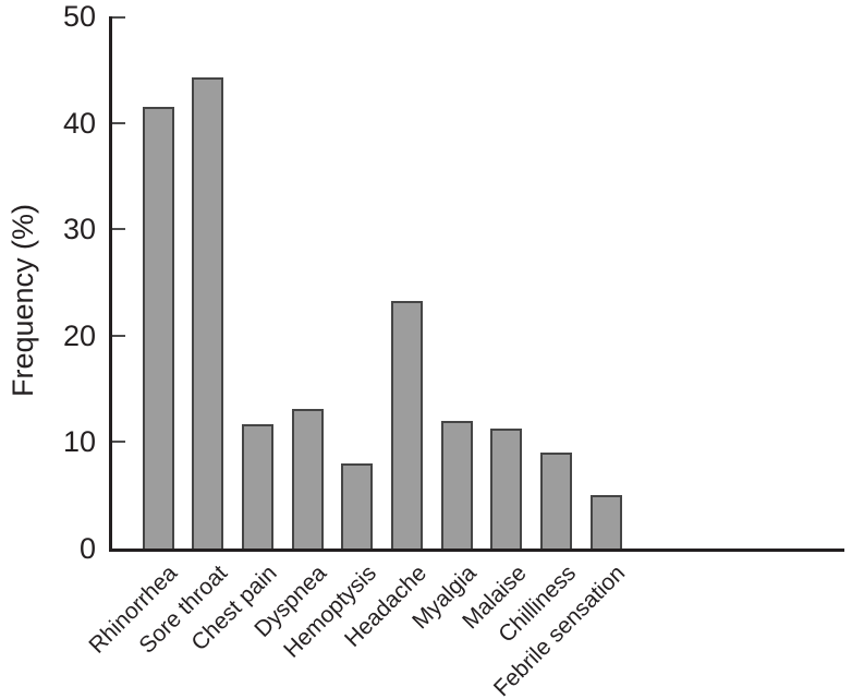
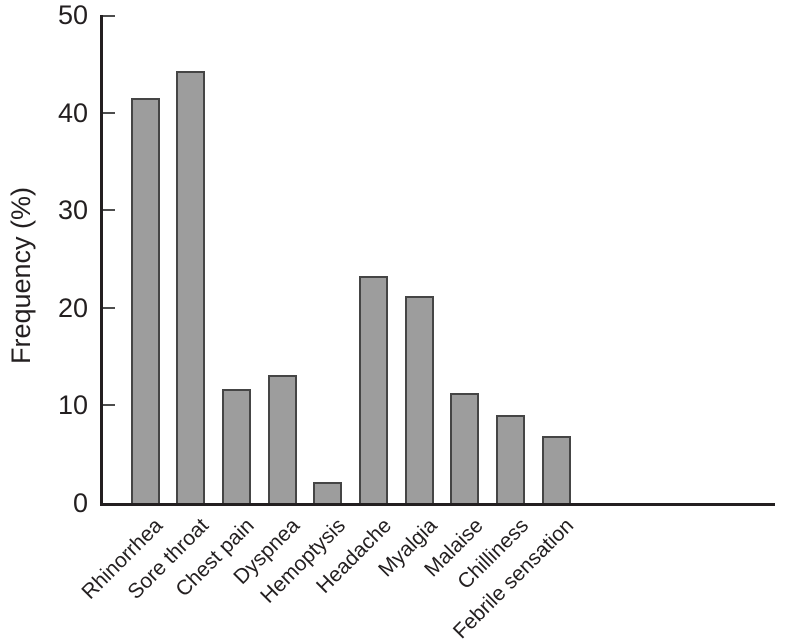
Hemoptysis: 8 -> 2
Myalgia: 12 -> 21
Febrile sensation: 5 -> 7
